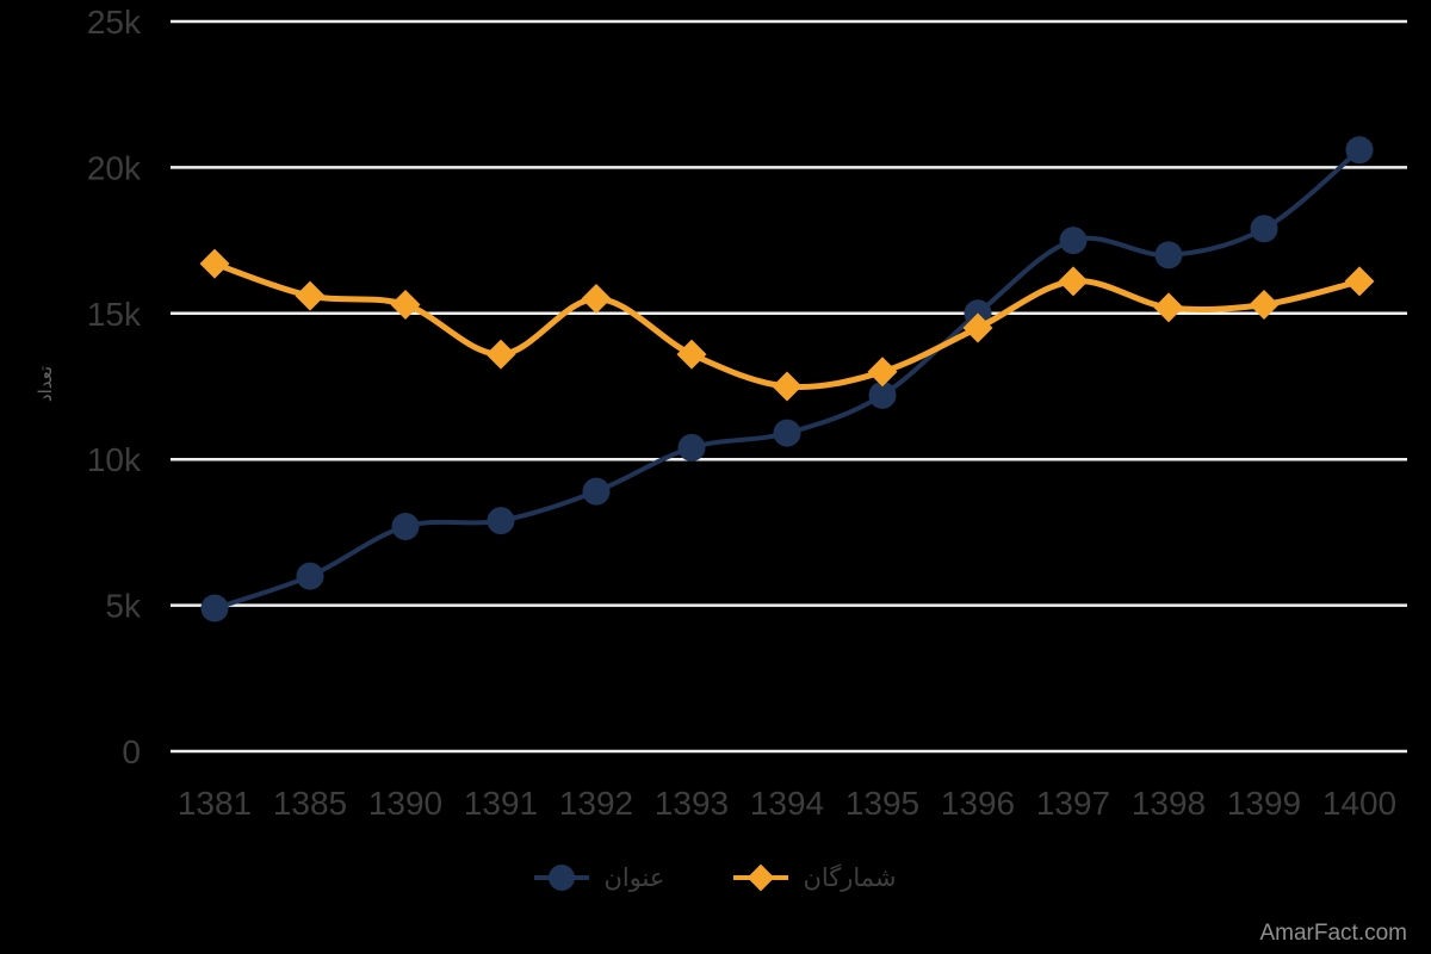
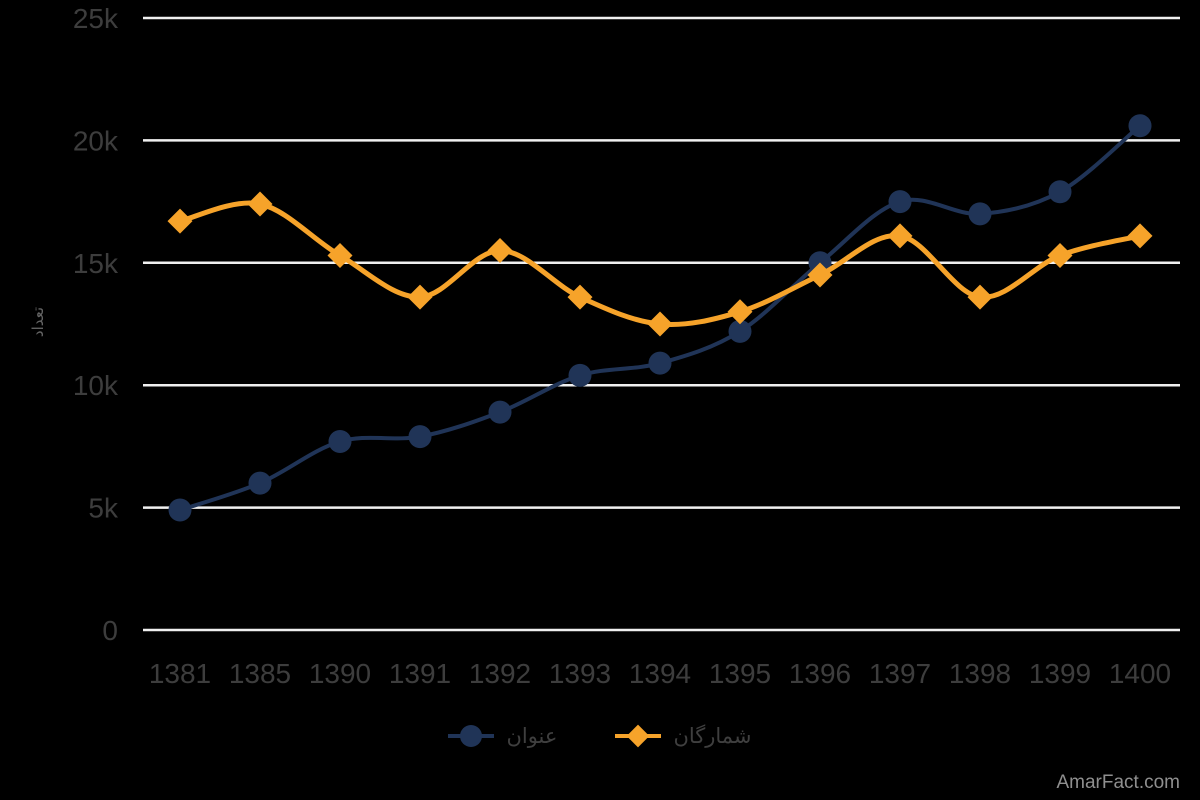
شمارگان/1385: 15.6k -> 17.4k
شمارگان/1398: 15.2k -> 13.6k
